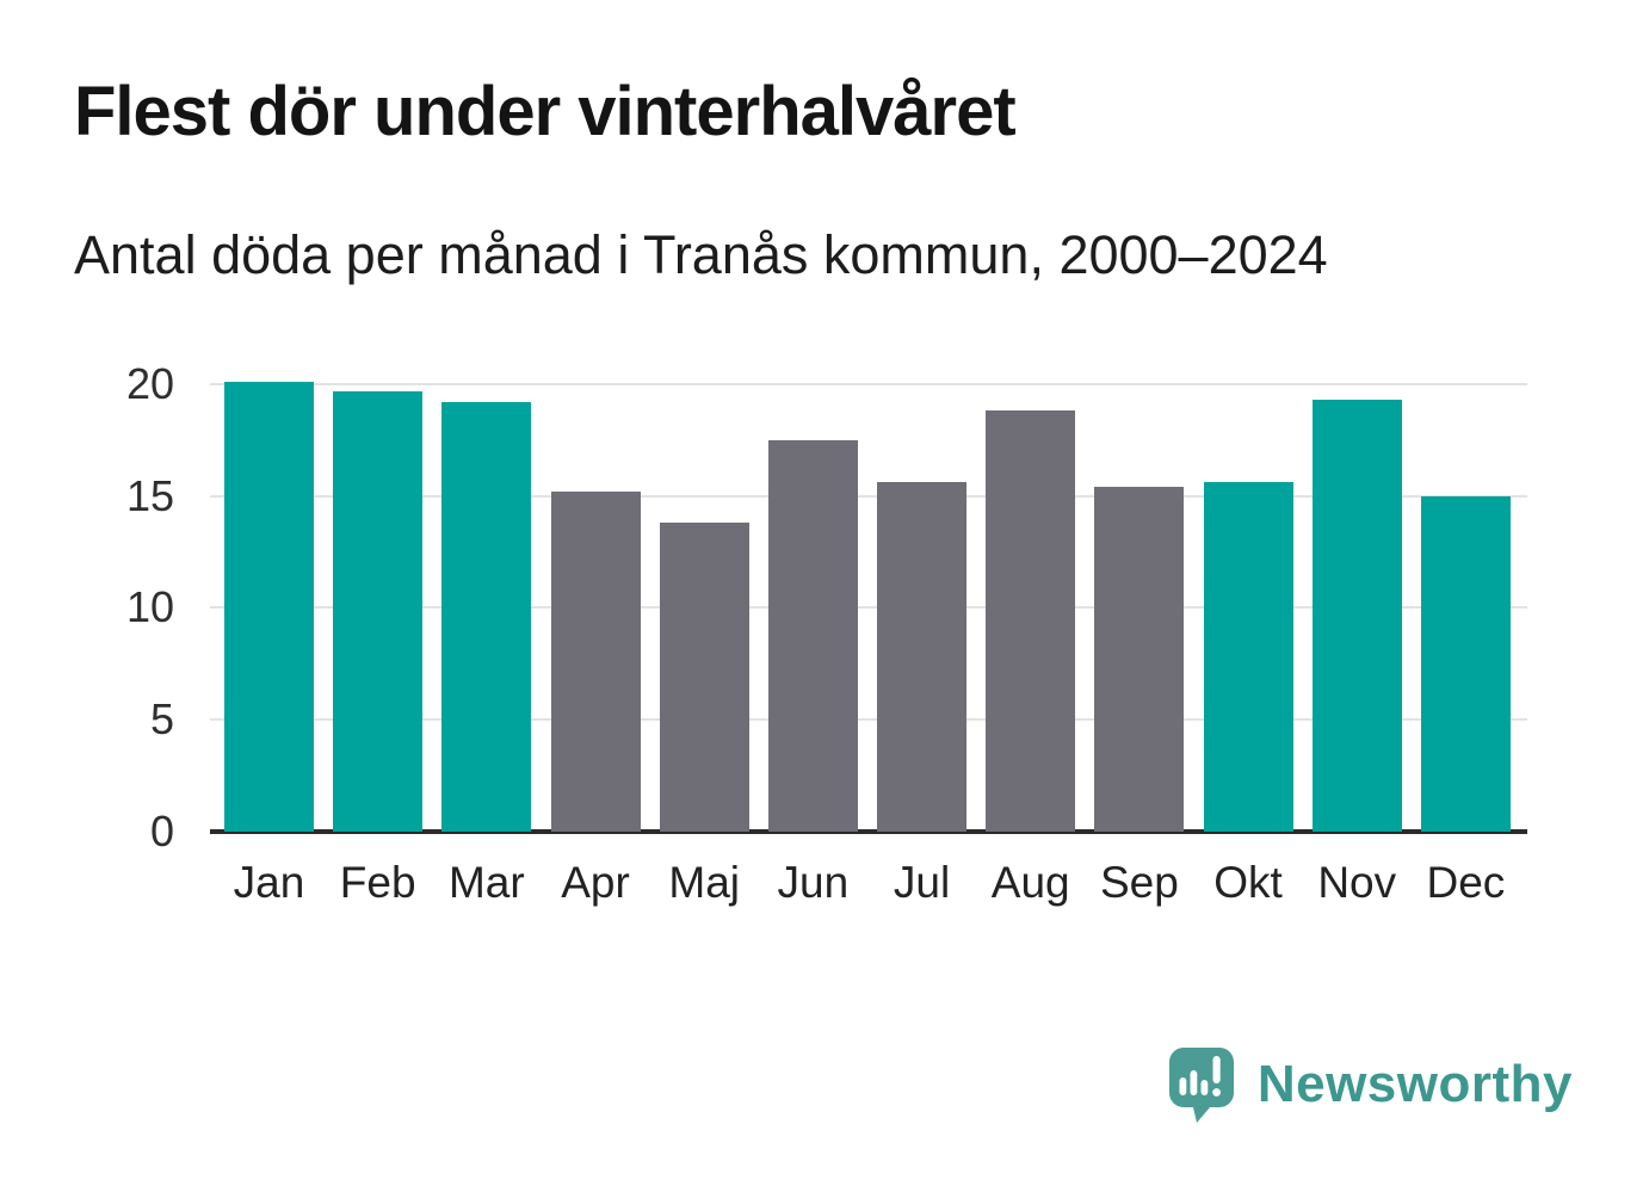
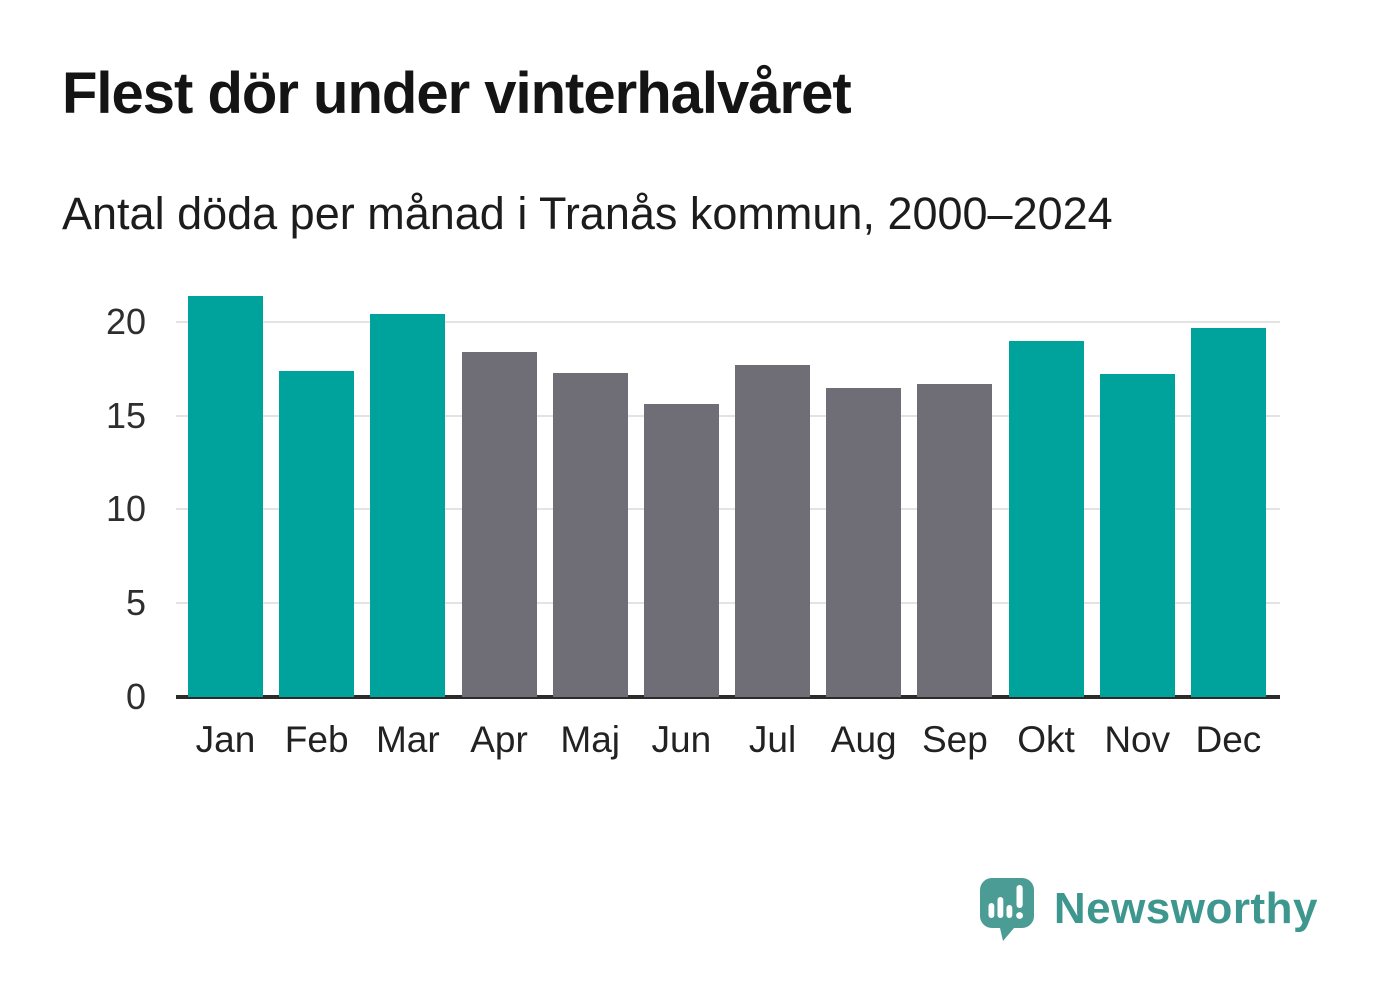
Jan: 20.1 -> 21.4
Feb: 19.7 -> 17.4
Mar: 19.2 -> 20.4
Apr: 15.2 -> 18.4
Maj: 13.8 -> 17.3
Jun: 17.5 -> 15.6
Jul: 15.6 -> 17.7
Aug: 18.8 -> 16.5
Sep: 15.4 -> 16.7
Okt: 15.6 -> 19.0
Nov: 19.3 -> 17.2
Dec: 15.0 -> 19.7
